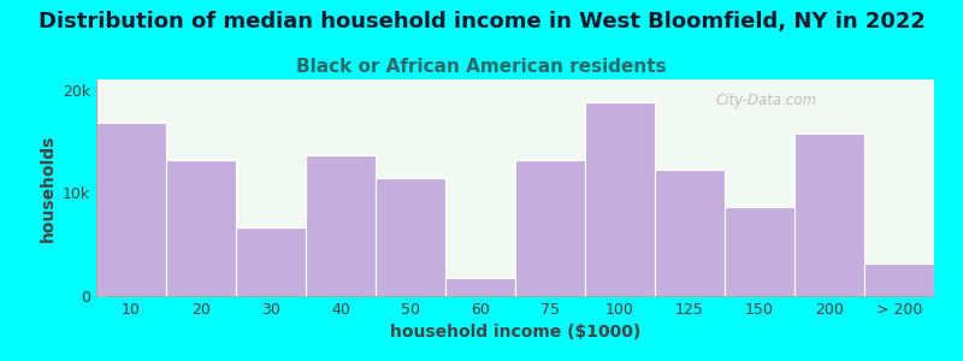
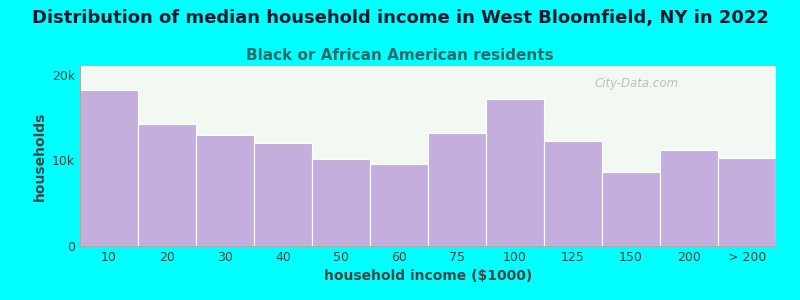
10: 16.8k -> 18.2k
20: 13.2k -> 14.2k
30: 6.6k -> 13.0k
40: 13.6k -> 12.0k
50: 11.4k -> 10.2k
60: 1.8k -> 9.6k
100: 18.8k -> 17.2k
200: 15.8k -> 11.2k
> 200: 3.2k -> 10.3k
